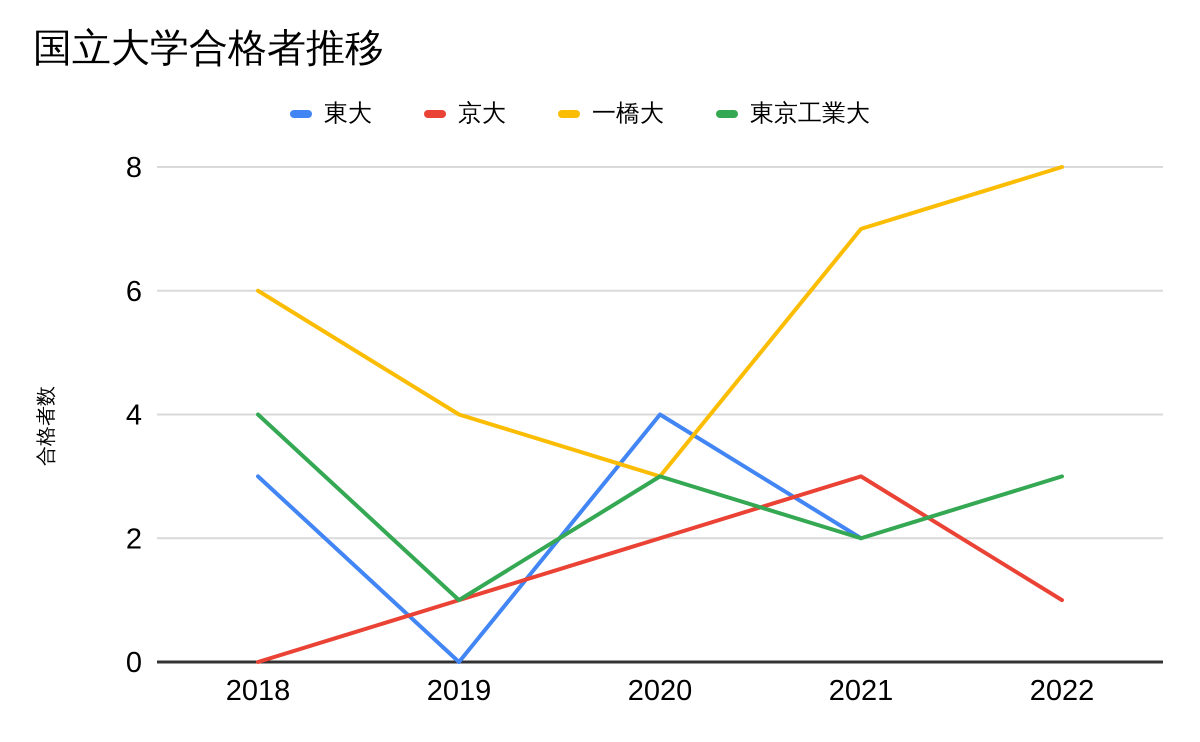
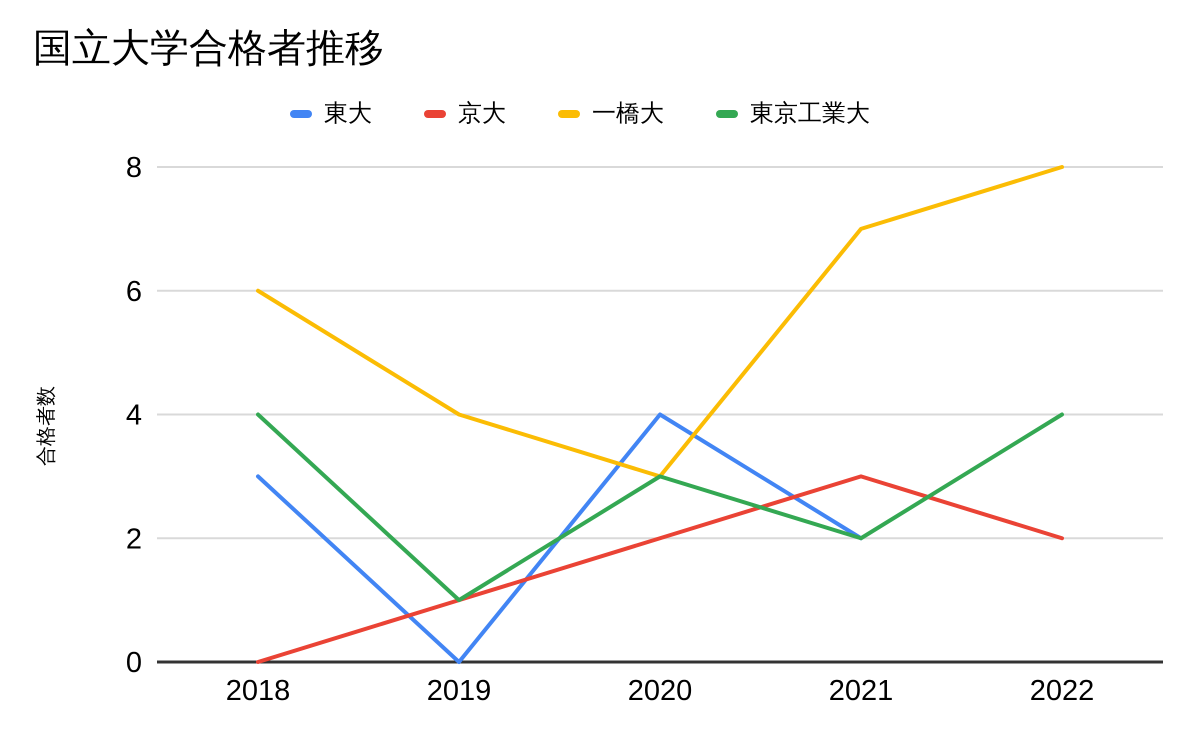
京大/2022: 1 -> 2
東京工業大/2022: 3 -> 4
